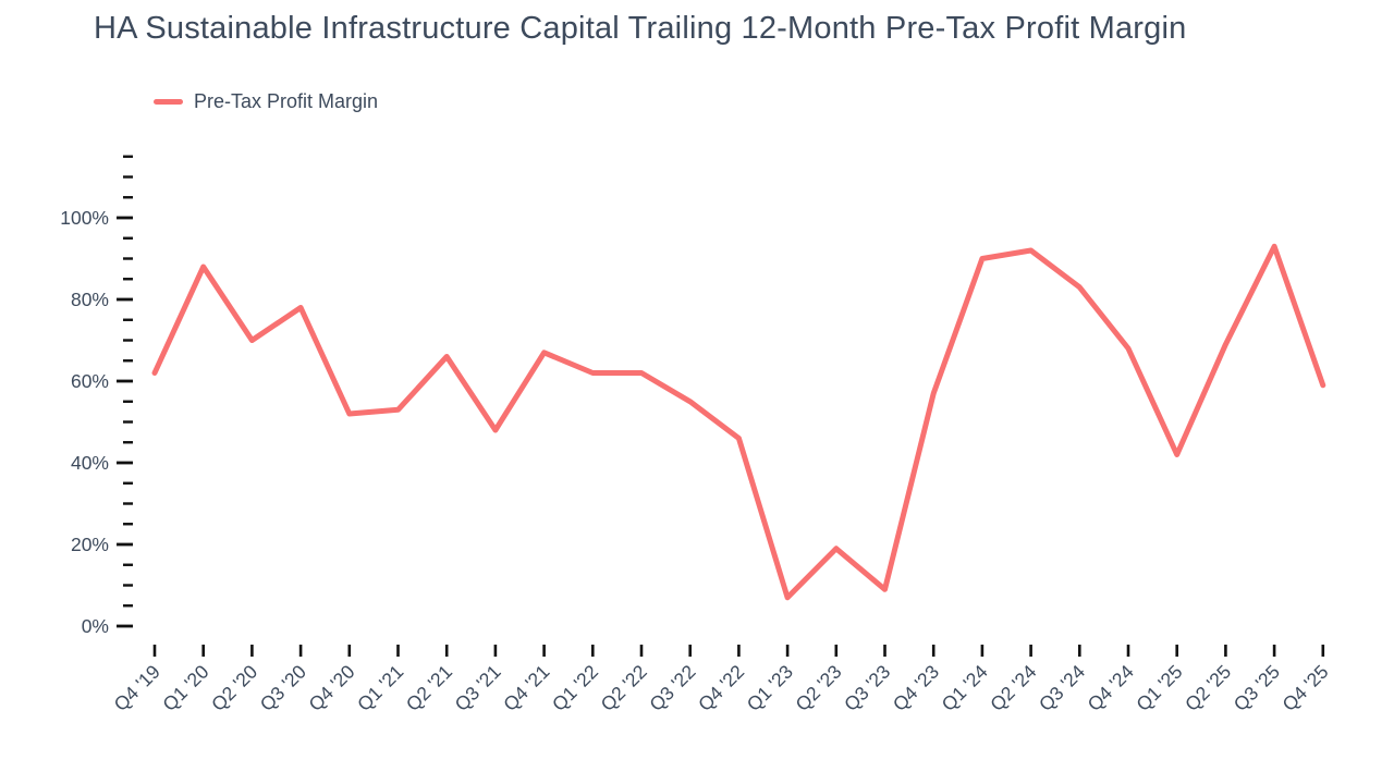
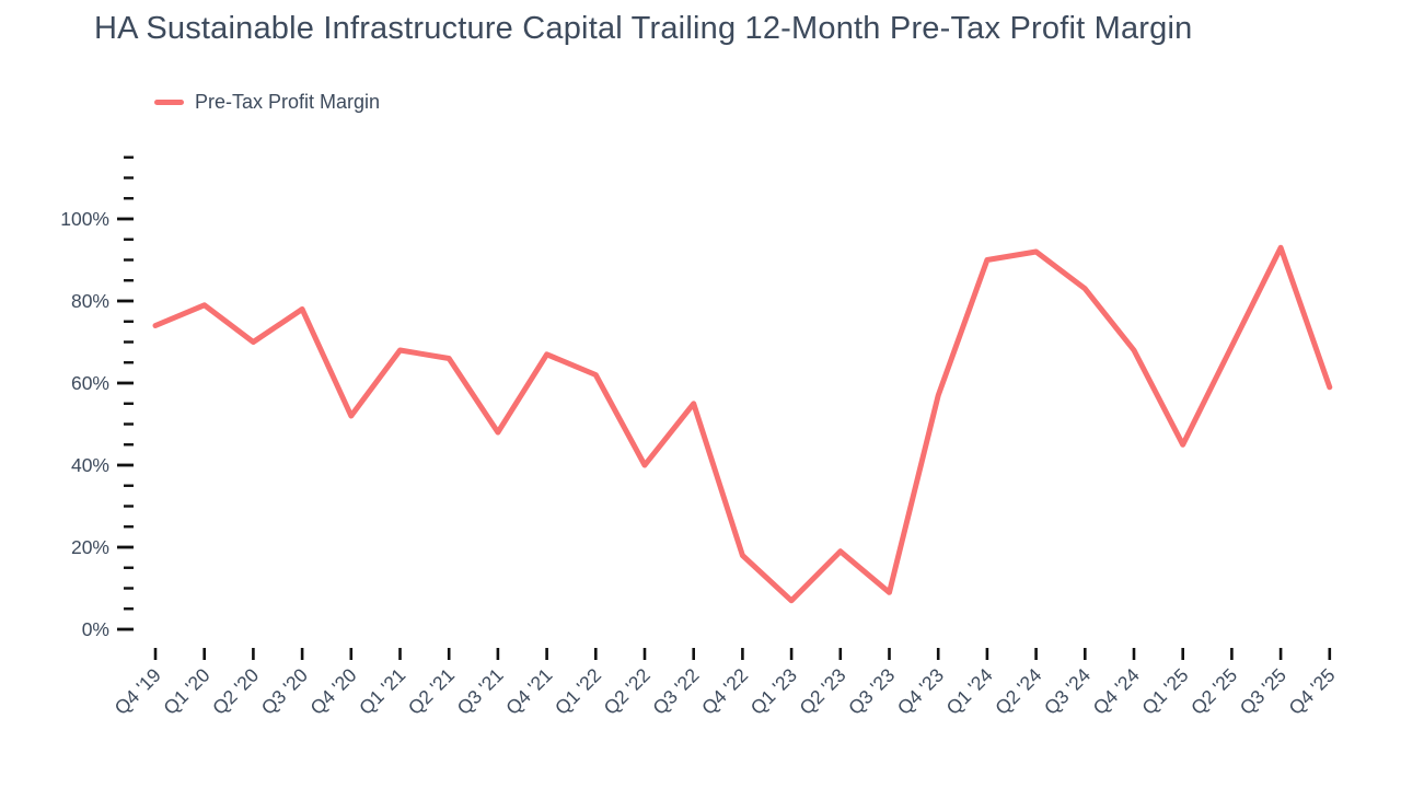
Q4 '19: 62% -> 74%
Q1 '20: 88% -> 79%
Q1 '21: 53% -> 68%
Q2 '22: 62% -> 40%
Q4 '22: 46% -> 18%
Q1 '25: 42% -> 45%
